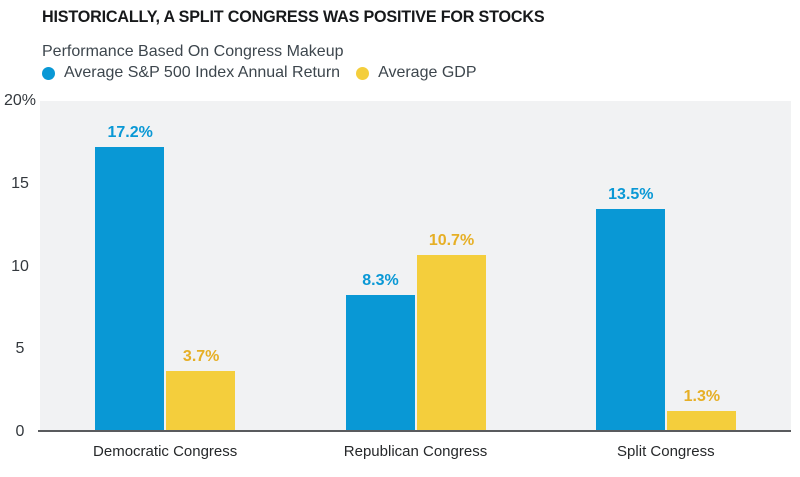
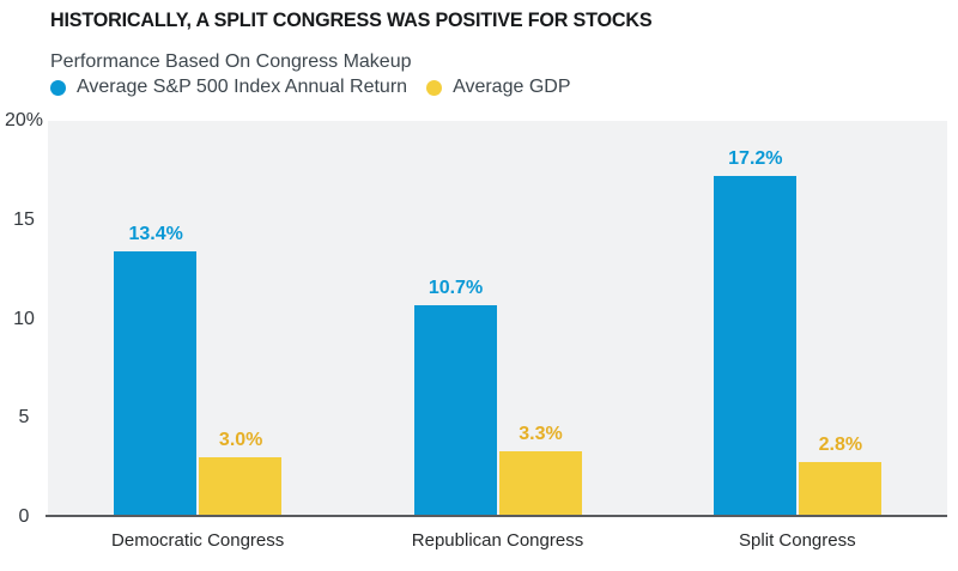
Average S&P 500 Index Annual Return/Democratic Congress: 17.2% -> 13.4%
Average GDP/Democratic Congress: 3.7% -> 3.0%
Average S&P 500 Index Annual Return/Republican Congress: 8.3% -> 10.7%
Average GDP/Republican Congress: 10.7% -> 3.3%
Average S&P 500 Index Annual Return/Split Congress: 13.5% -> 17.2%
Average GDP/Split Congress: 1.3% -> 2.8%
